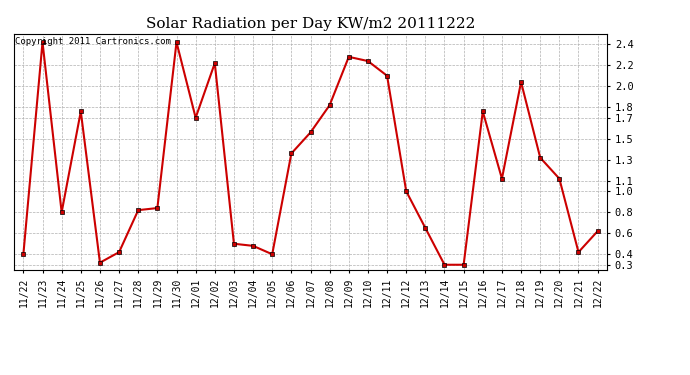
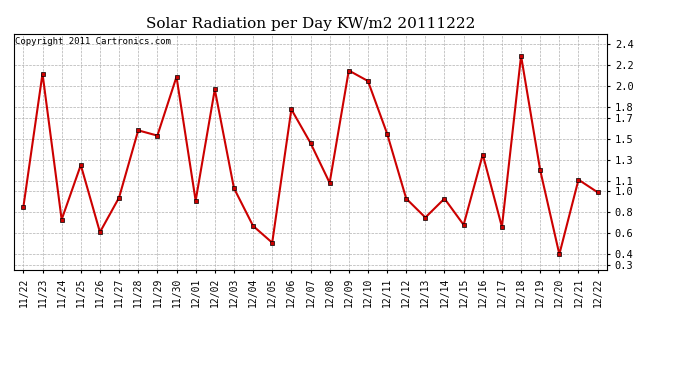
11/22: 0.40 -> 0.85
11/23: 2.42 -> 2.12
11/24: 0.80 -> 0.73
11/25: 1.76 -> 1.25
11/26: 0.32 -> 0.61
11/27: 0.42 -> 0.94
11/28: 0.82 -> 1.58
11/29: 0.84 -> 1.53
11/30: 2.42 -> 2.09
12/01: 1.70 -> 0.91
12/02: 2.22 -> 1.97
12/03: 0.50 -> 1.03
12/04: 0.48 -> 0.67
12/05: 0.40 -> 0.51
12/06: 1.36 -> 1.78
12/07: 1.56 -> 1.46
12/08: 1.82 -> 1.08
12/09: 2.28 -> 2.15
12/10: 2.24 -> 2.05
12/11: 2.10 -> 1.55
12/12: 1.00 -> 0.93
12/13: 0.65 -> 0.75
12/14: 0.30 -> 0.93
12/15: 0.30 -> 0.68
12/16: 1.76 -> 1.35
12/17: 1.12 -> 0.66
12/18: 2.04 -> 2.29
12/19: 1.32 -> 1.20
12/20: 1.12 -> 0.40
12/21: 0.42 -> 1.11
12/22: 0.62 -> 0.99
